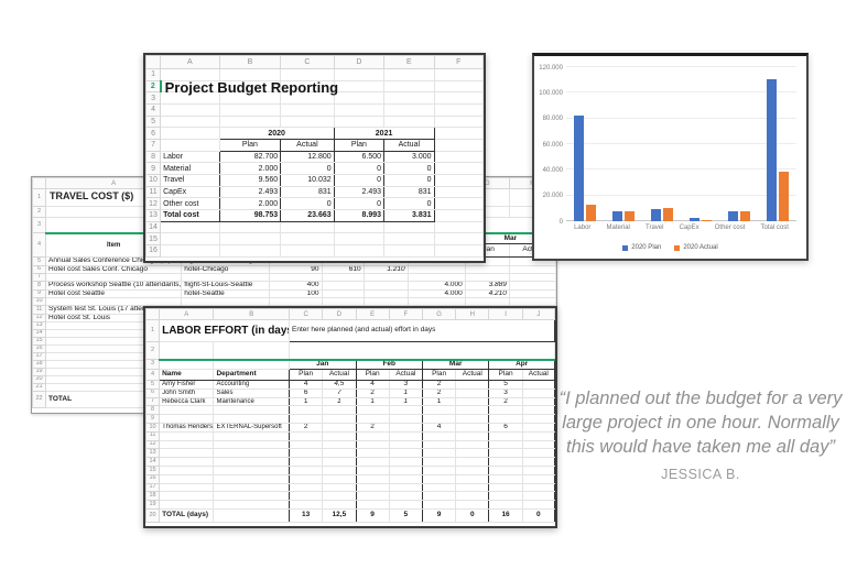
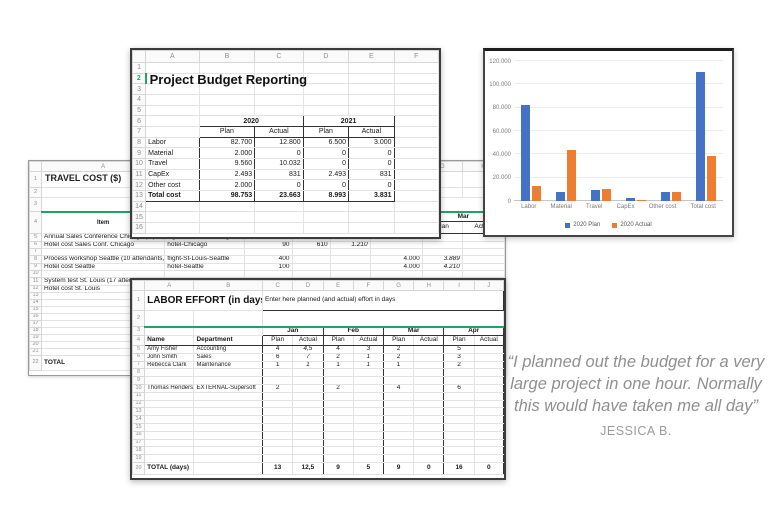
2020 Actual/Material: 8000 -> 44000
